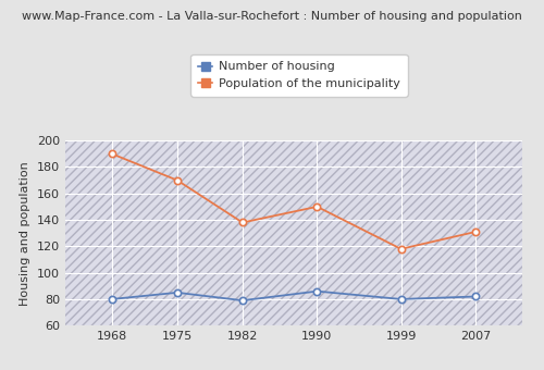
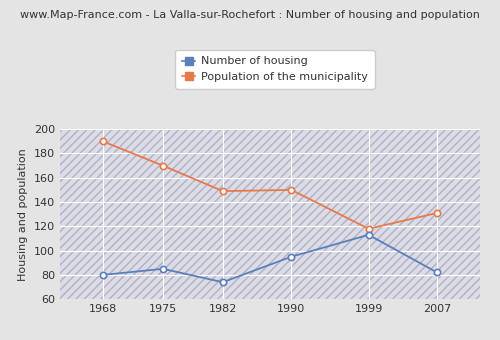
Number of housing/1982: 79 -> 74
Population of the municipality/1982: 138 -> 149
Number of housing/1990: 86 -> 95
Number of housing/1999: 80 -> 113
